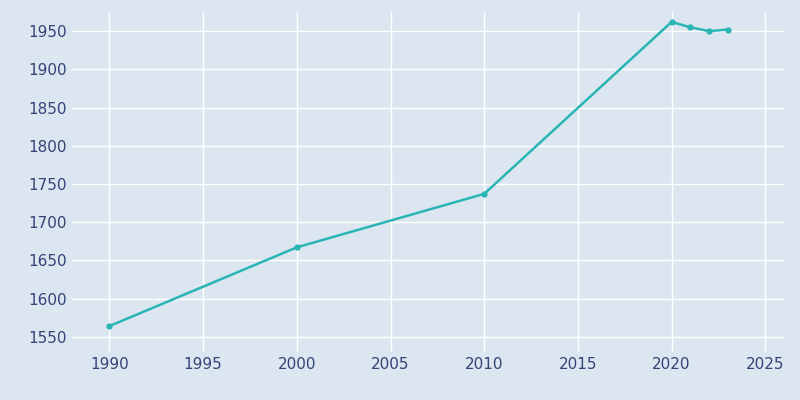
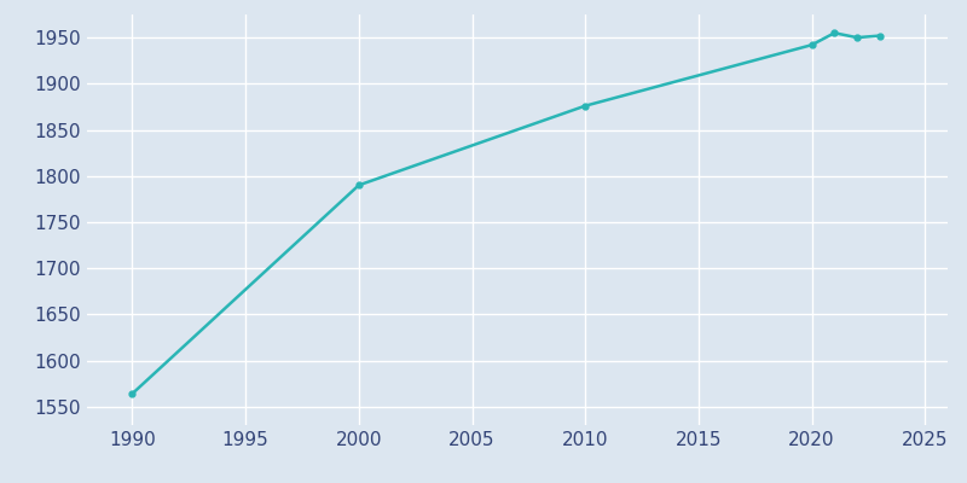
2000: 1667 -> 1790
2010: 1737 -> 1876
2020: 1962 -> 1942
